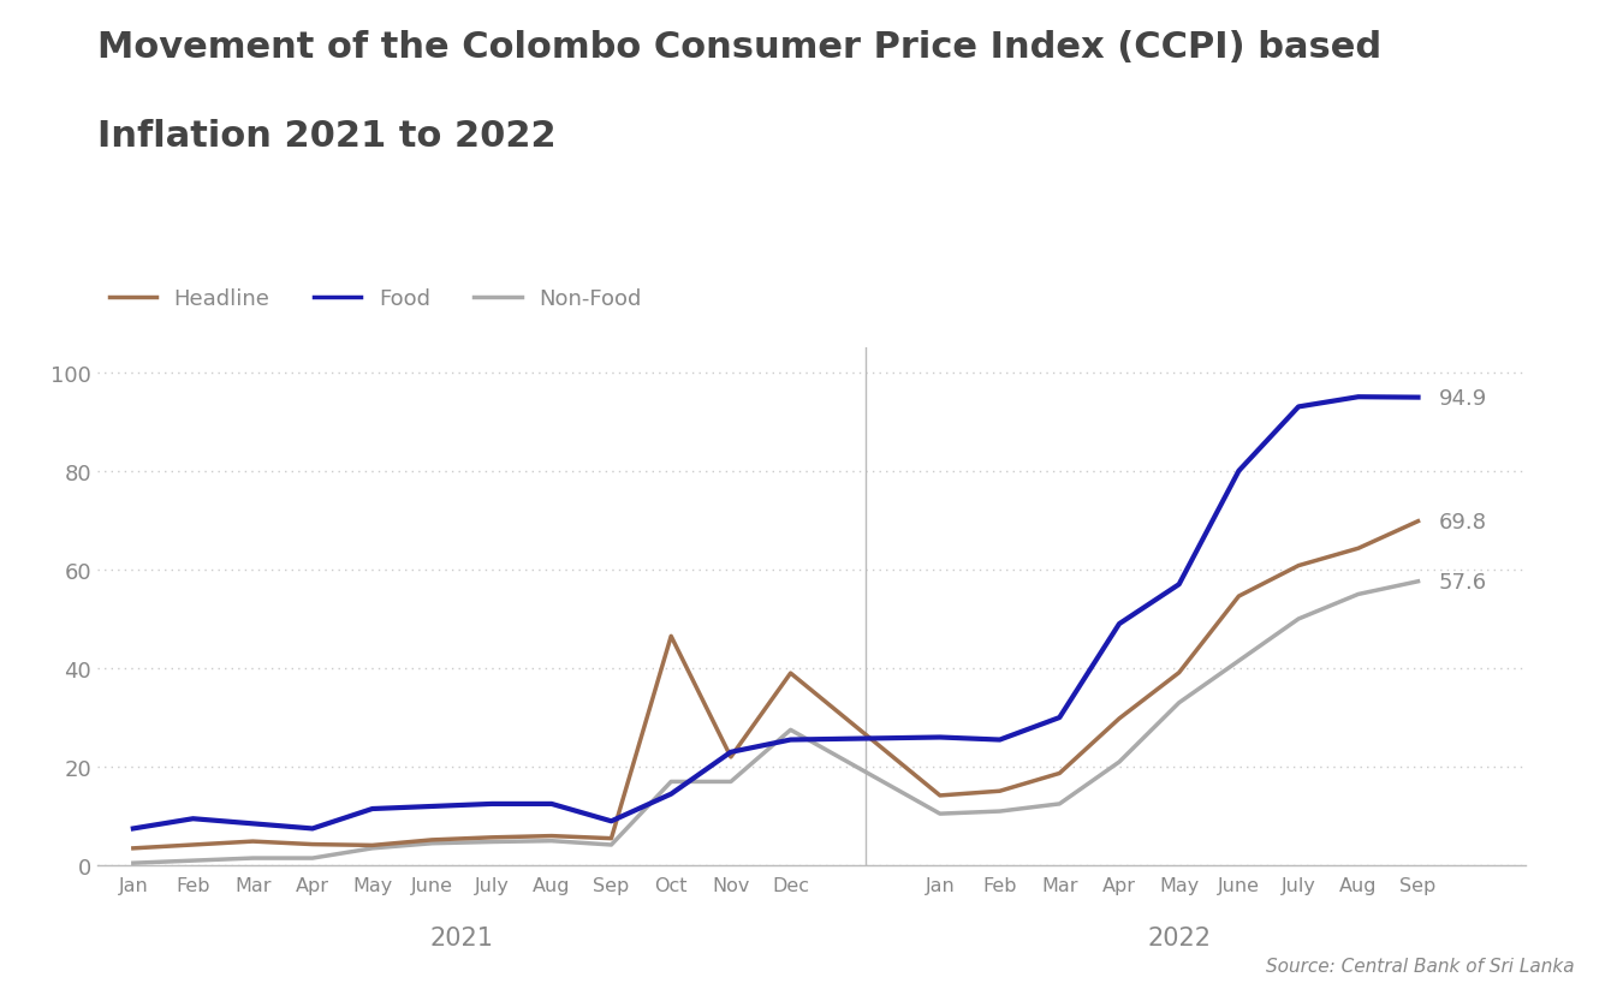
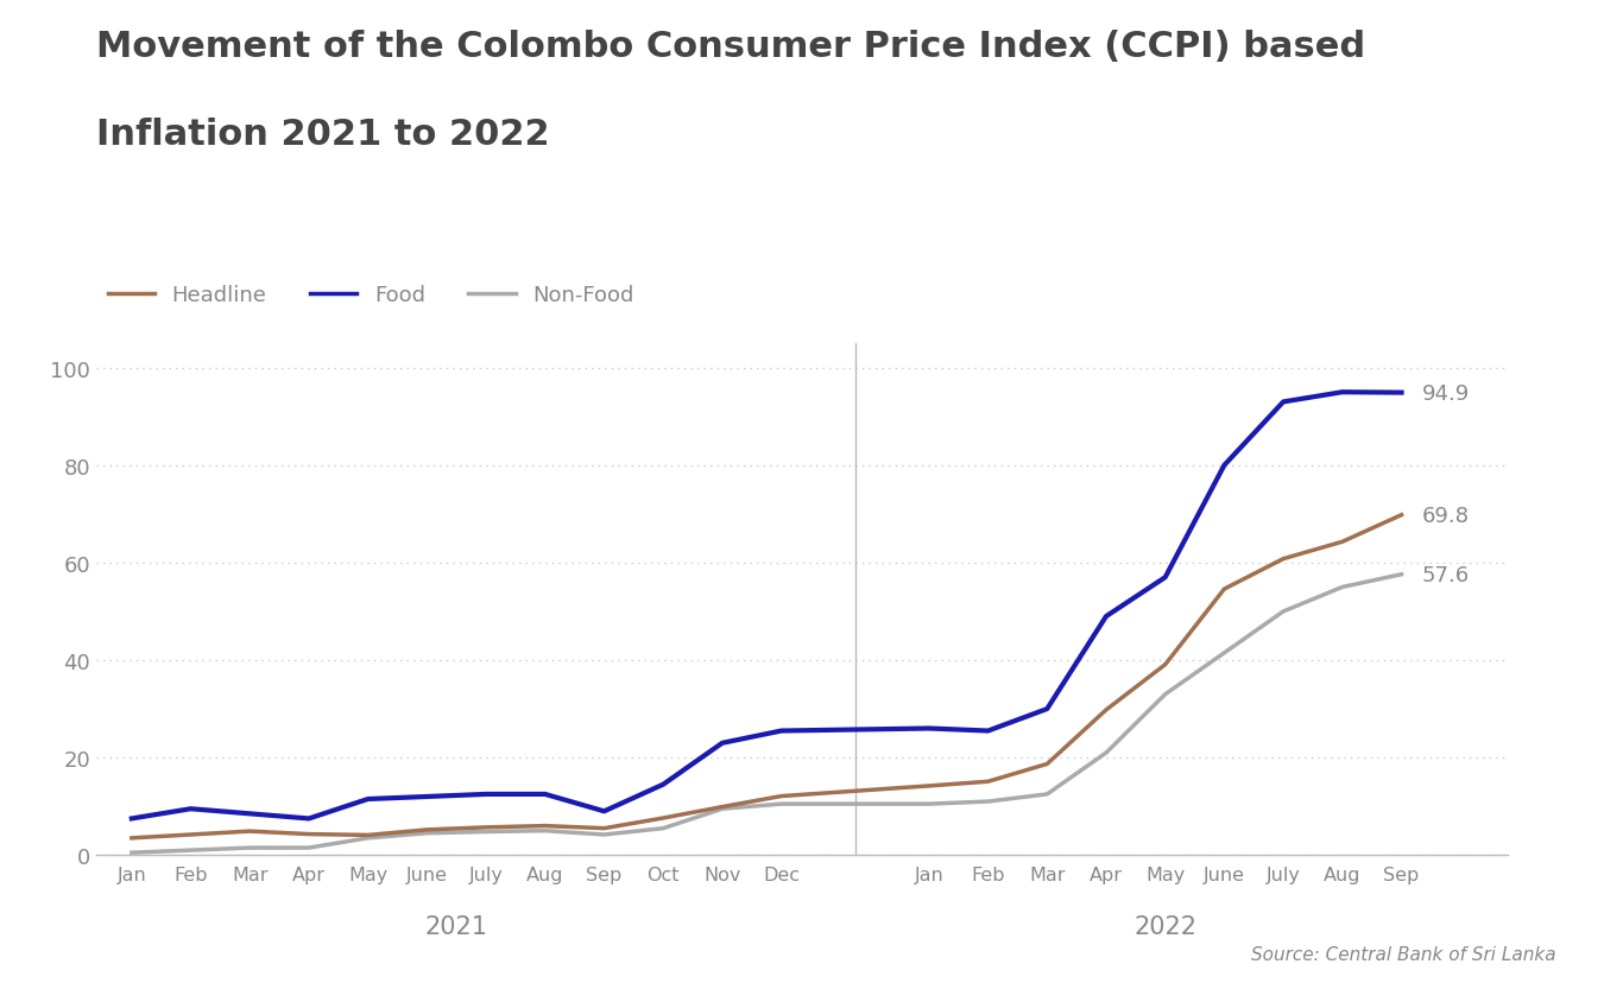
Headline/Oct: 46.5 -> 7.6
Non-Food/Oct: 17.0 -> 5.5
Headline/Nov: 22.0 -> 9.9
Non-Food/Nov: 17.0 -> 9.5
Headline/Dec: 39.0 -> 12.1
Non-Food/Dec: 27.5 -> 10.5
